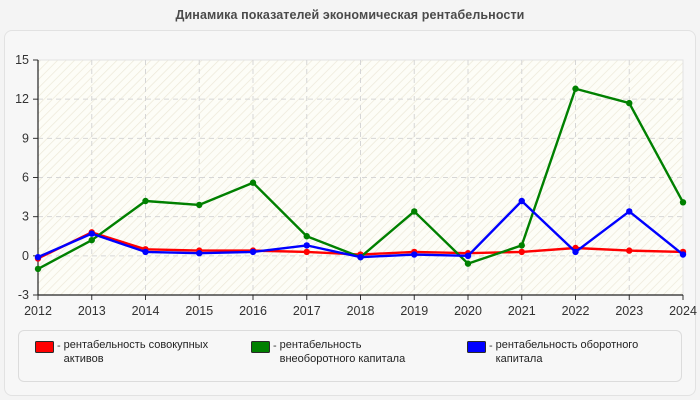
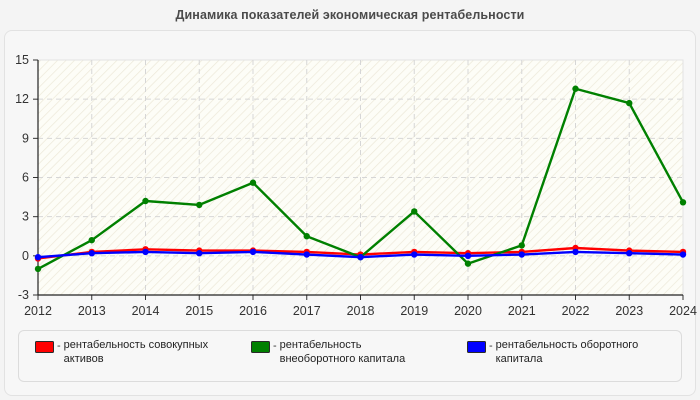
рентабельность совокупных активов/2013: 1.8 -> 0.3
рентабельность оборотного капитала/2013: 1.7 -> 0.2
рентабельность оборотного капитала/2017: 0.8 -> 0.1
рентабельность оборотного капитала/2021: 4.2 -> 0.1
рентабельность оборотного капитала/2023: 3.4 -> 0.2
